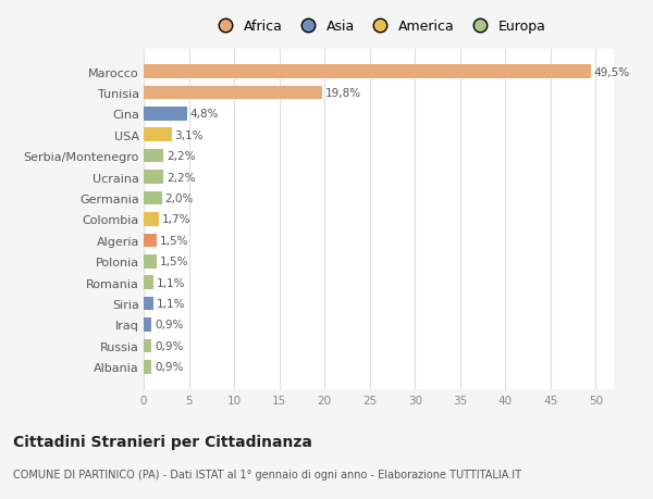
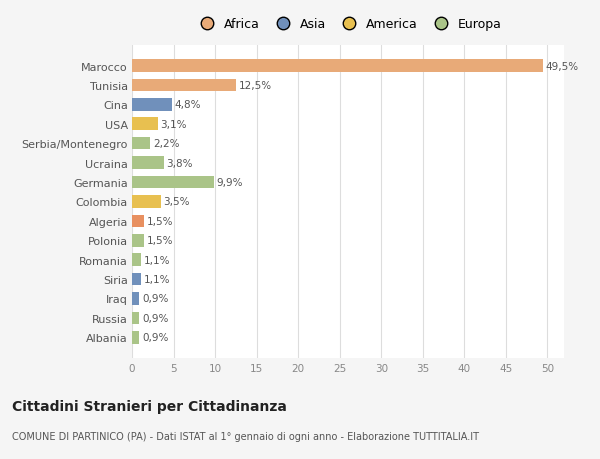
Tunisia: 19,8% -> 12,5%
Ucraina: 2,2% -> 3,8%
Germania: 2,0% -> 9,9%
Colombia: 1,7% -> 3,5%
